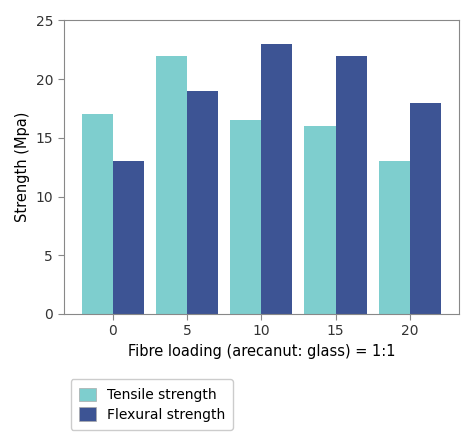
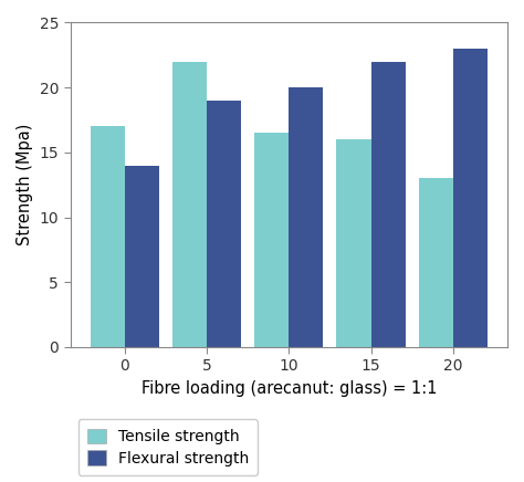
Flexural strength/0: 13 -> 14
Flexural strength/10: 23 -> 20
Flexural strength/20: 18 -> 23
